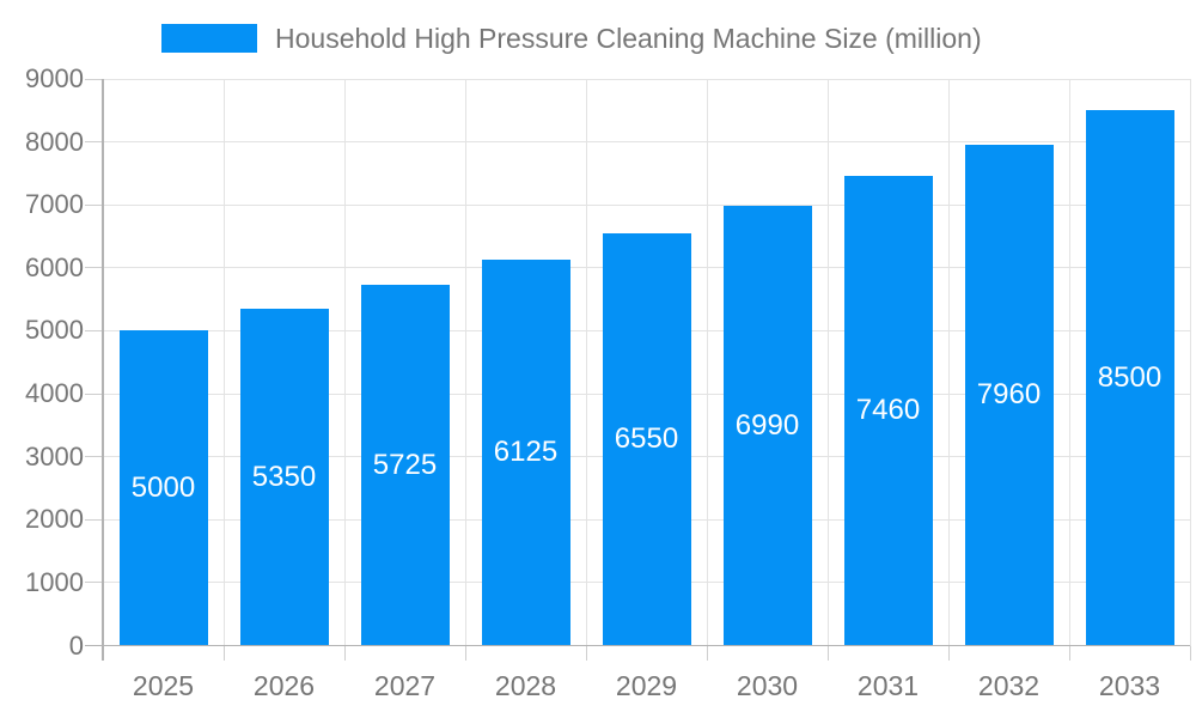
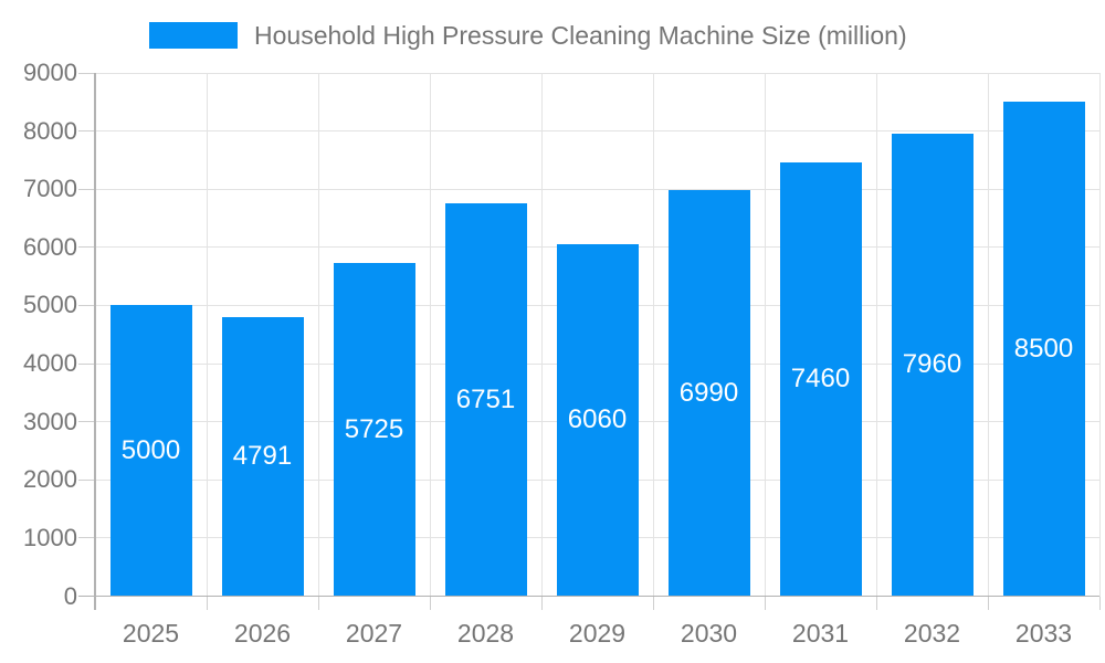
2026: 5350 -> 4791
2028: 6125 -> 6751
2029: 6550 -> 6060
